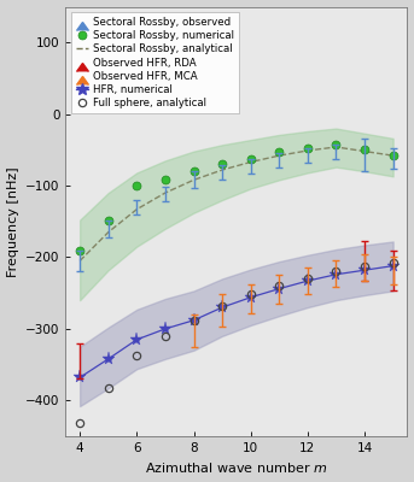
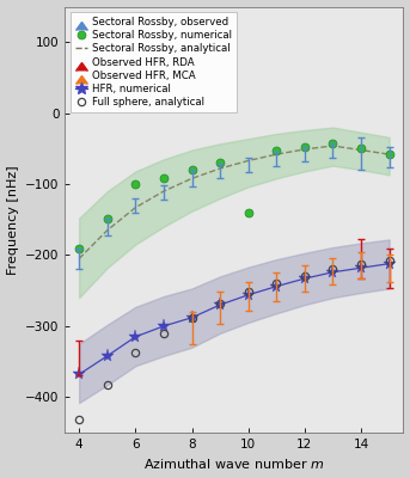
Sectoral Rossby, numerical/10: -62 -> -140
